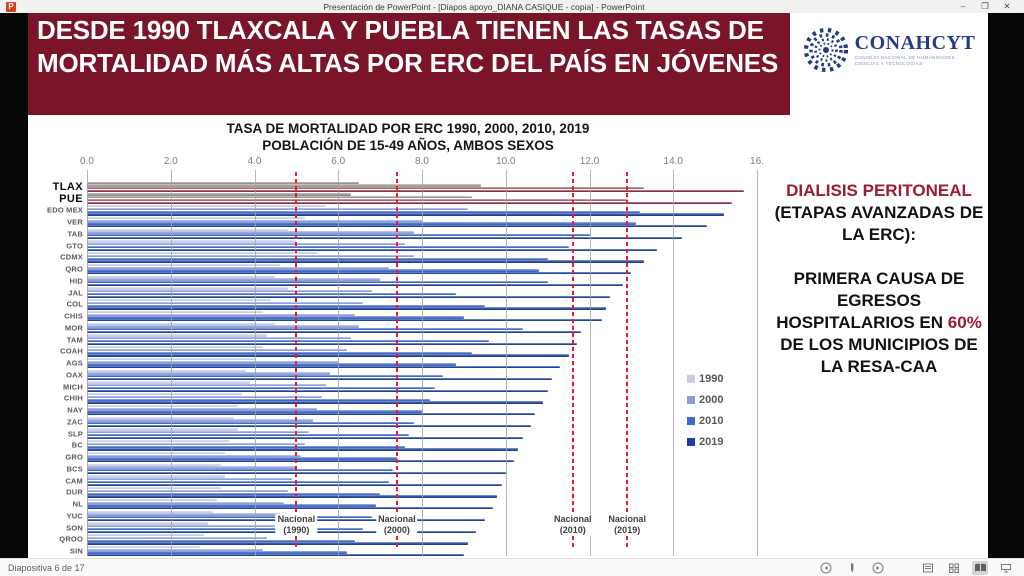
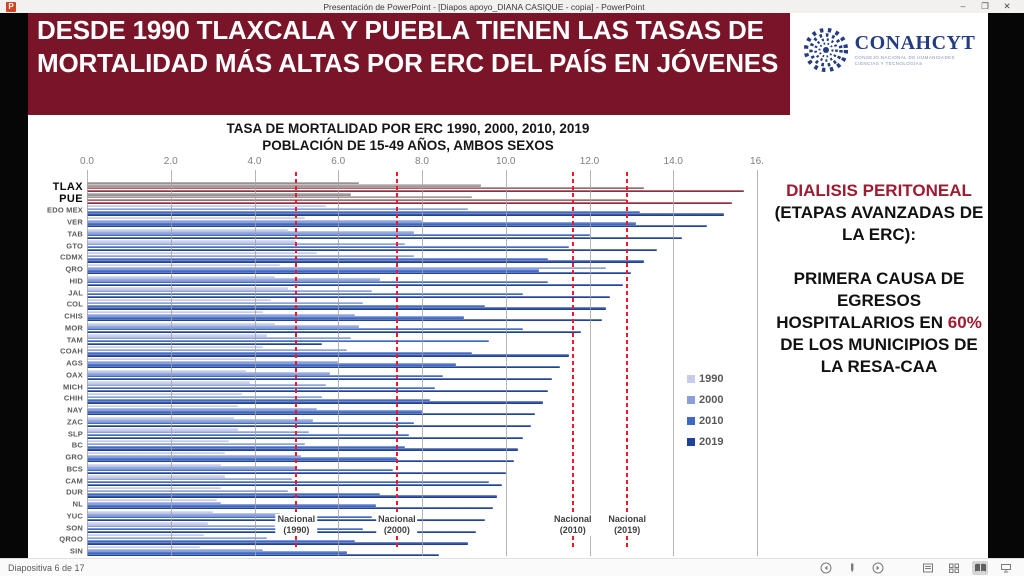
2000/QRO: 7.2 -> 12.4
2010/JAL: 8.8 -> 10.4
2019/TAM: 11.7 -> 5.6
2010/CAM: 7.2 -> 9.6
2000/NL: 4.7 -> 3.2
2019/SIN: 9.0 -> 8.4
